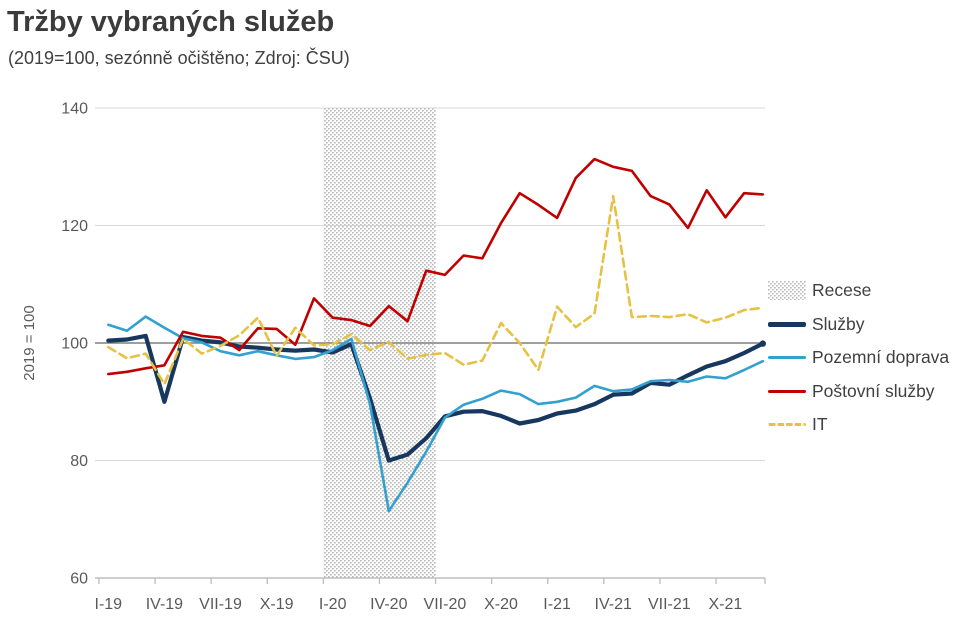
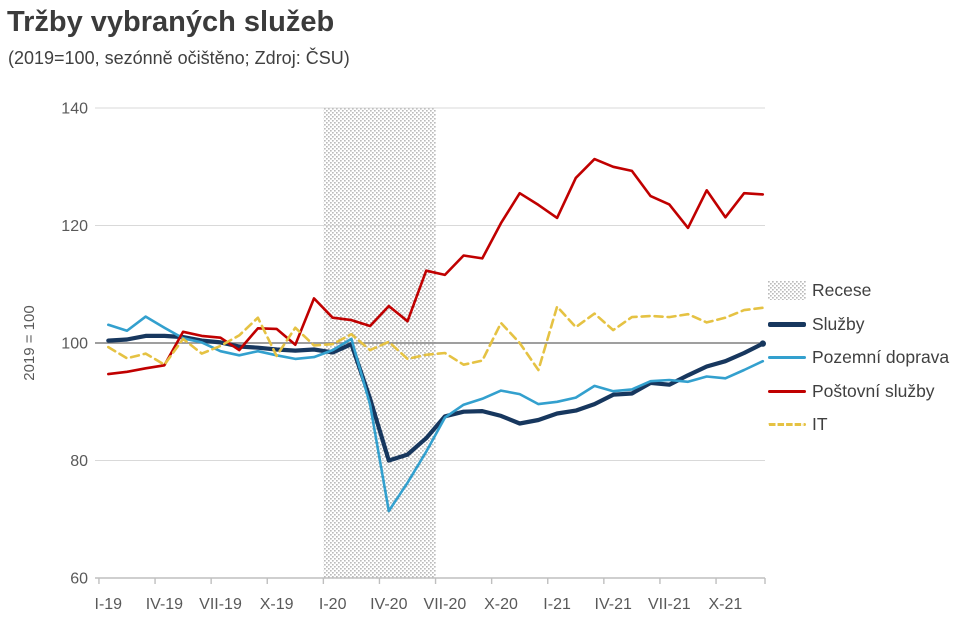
Služby/IV-19: 90 -> 101
IT/IV-19: 93 -> 96
IT/IV-21: 125 -> 102
